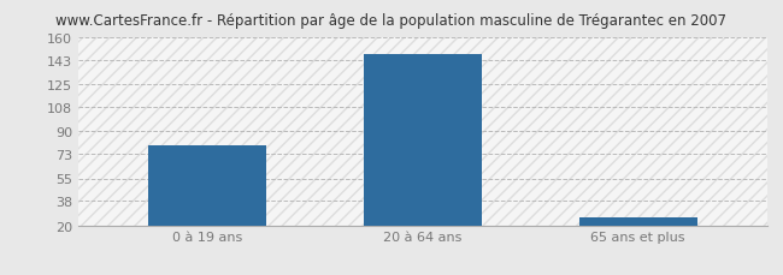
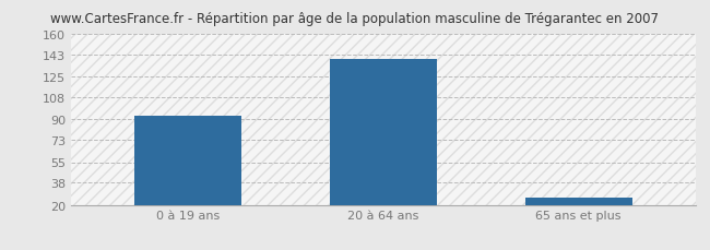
0 à 19 ans: 80 -> 93
20 à 64 ans: 148 -> 140
